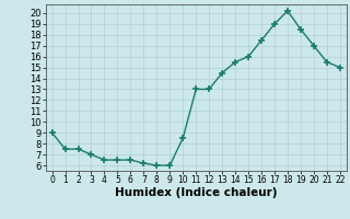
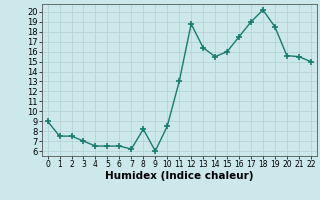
8: 6.0 -> 8.2
12: 13.0 -> 18.8
13: 14.5 -> 16.4
20: 17.0 -> 15.6
